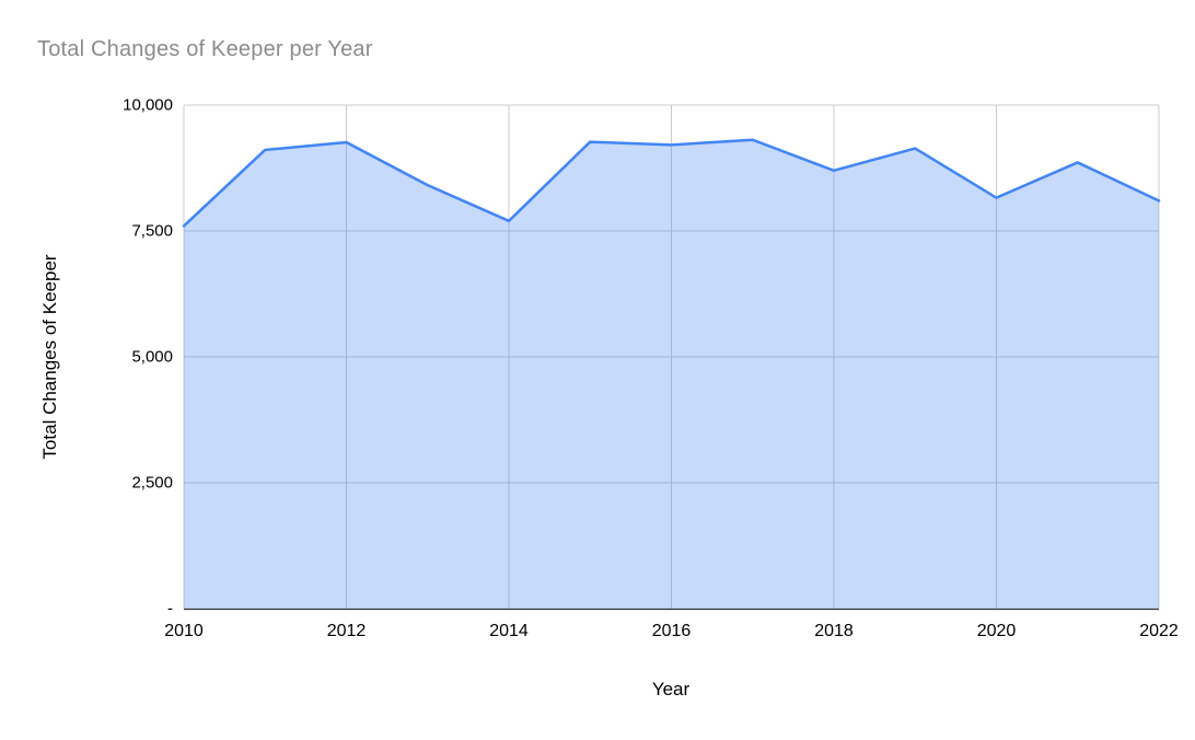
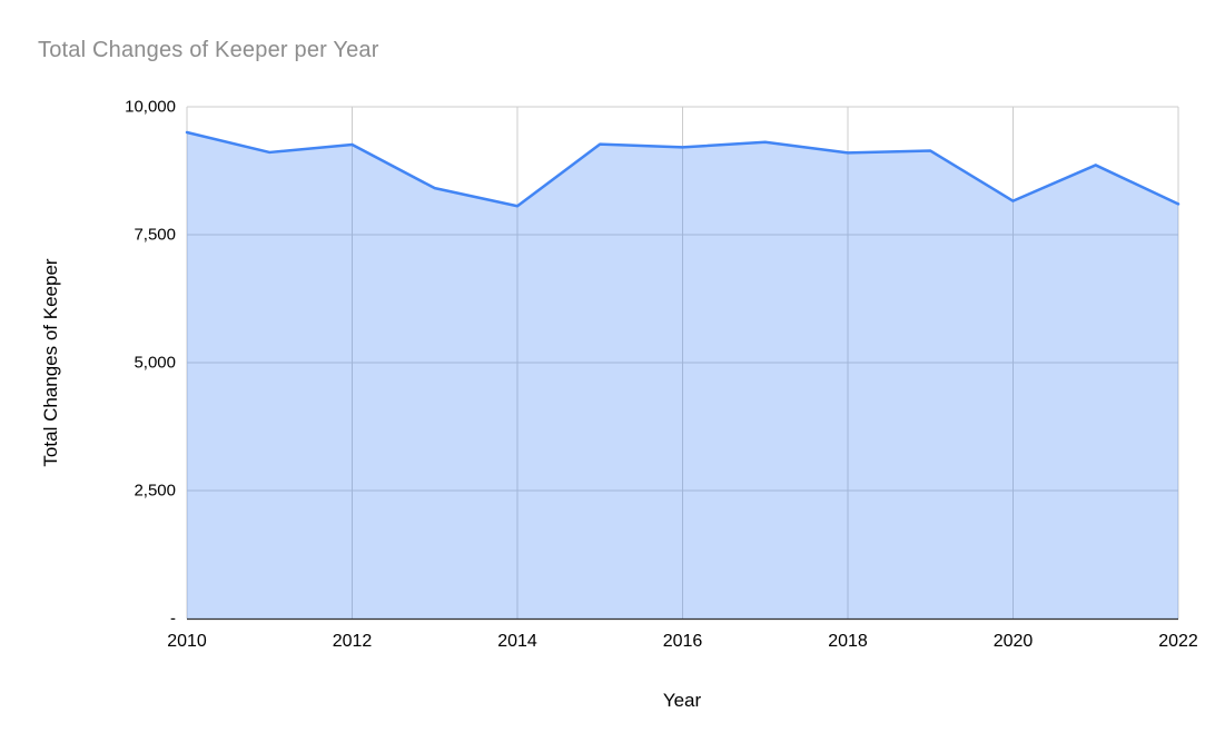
2010: 7600 -> 9500
2014: 7700 -> 8100
2018: 8700 -> 9100
